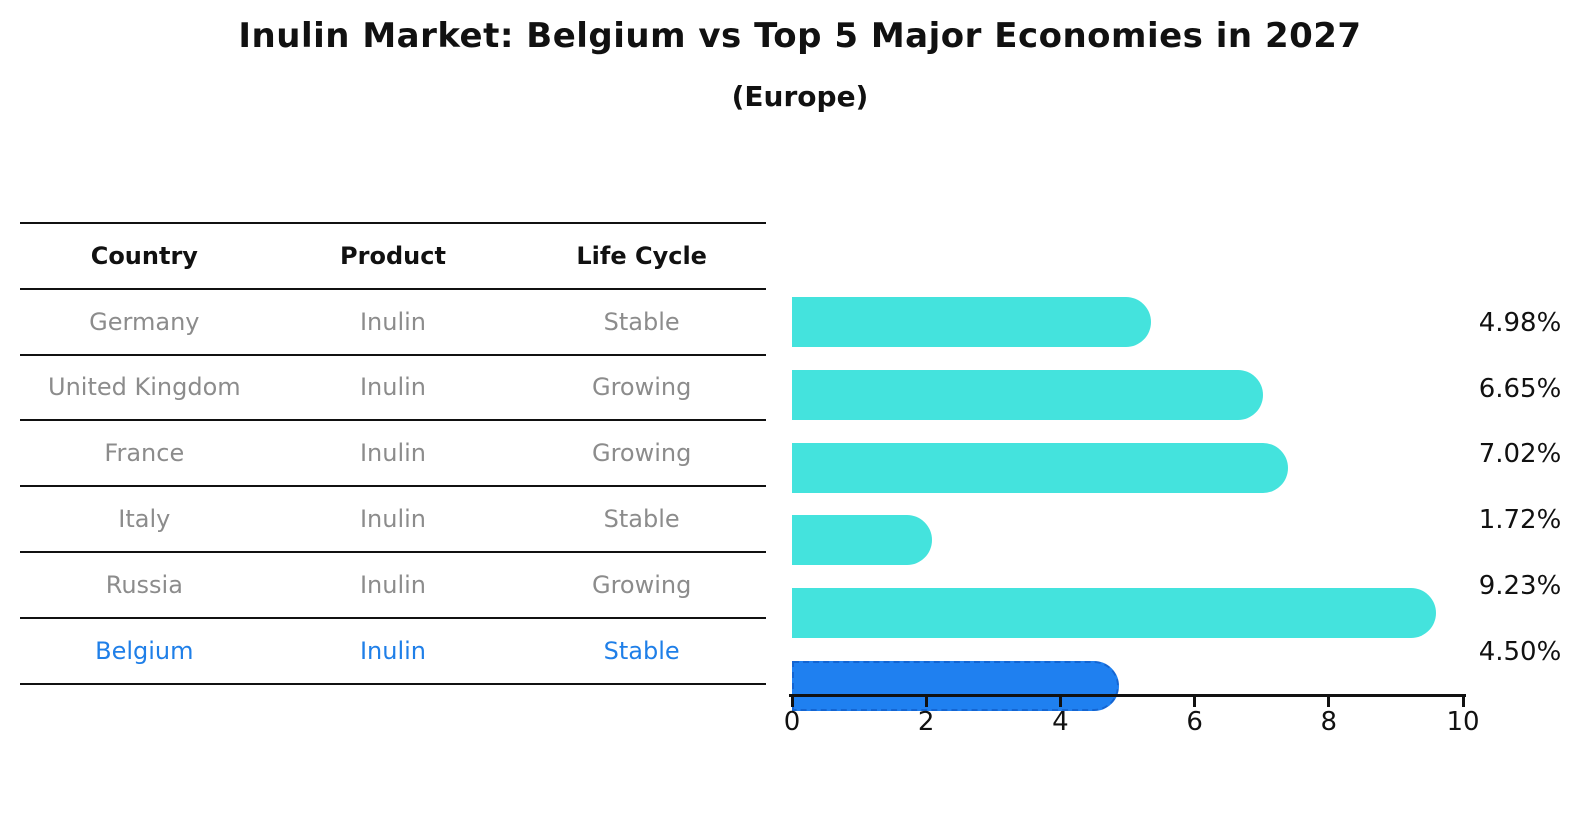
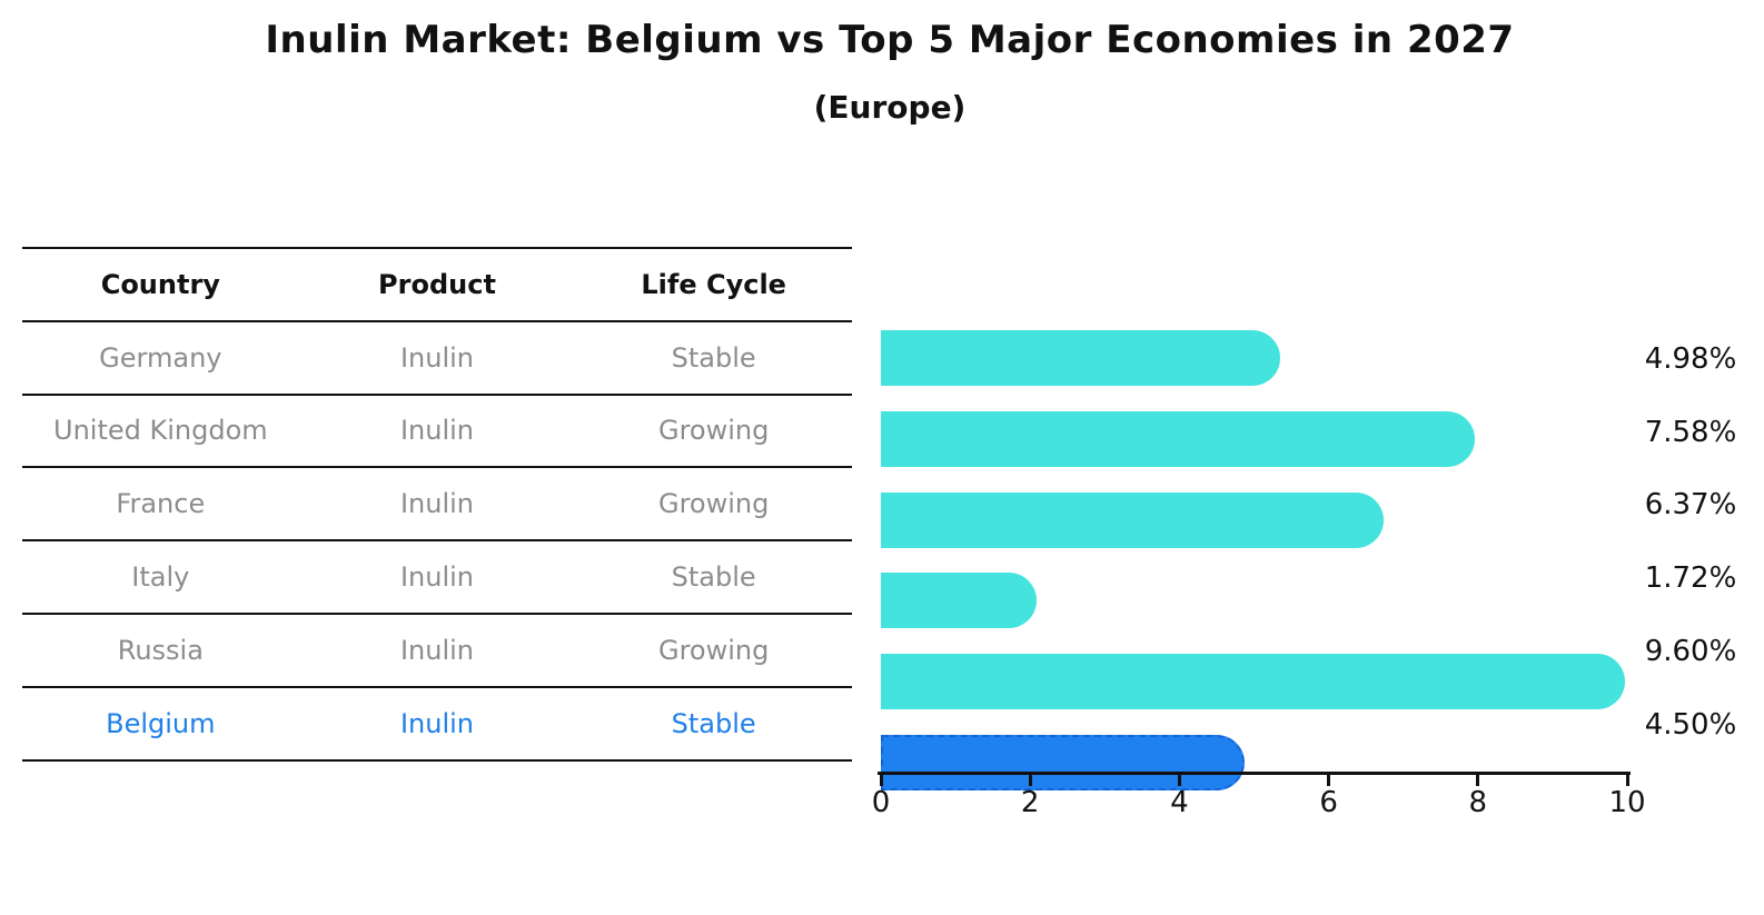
United Kingdom: 6.65% -> 7.58%
France: 7.02% -> 6.37%
Russia: 9.23% -> 9.60%
